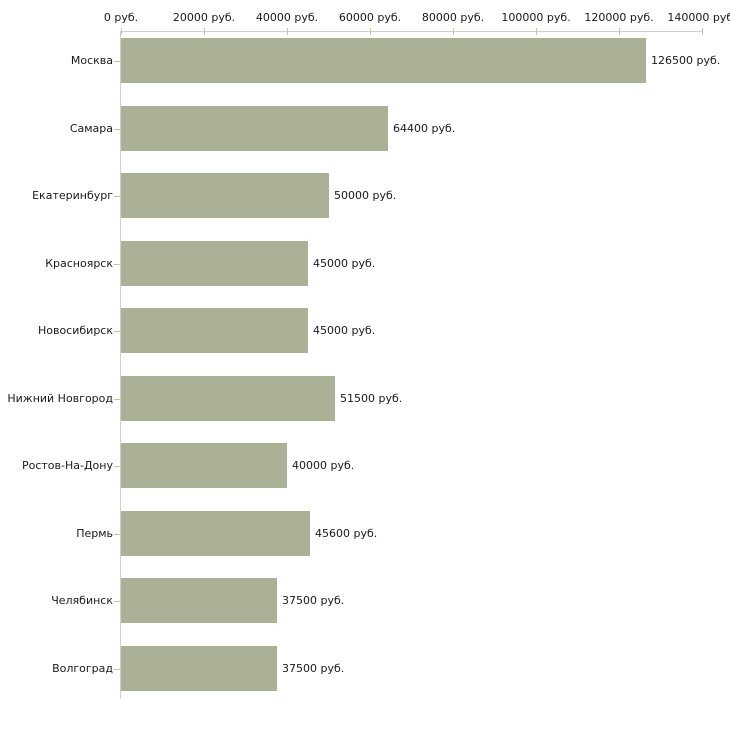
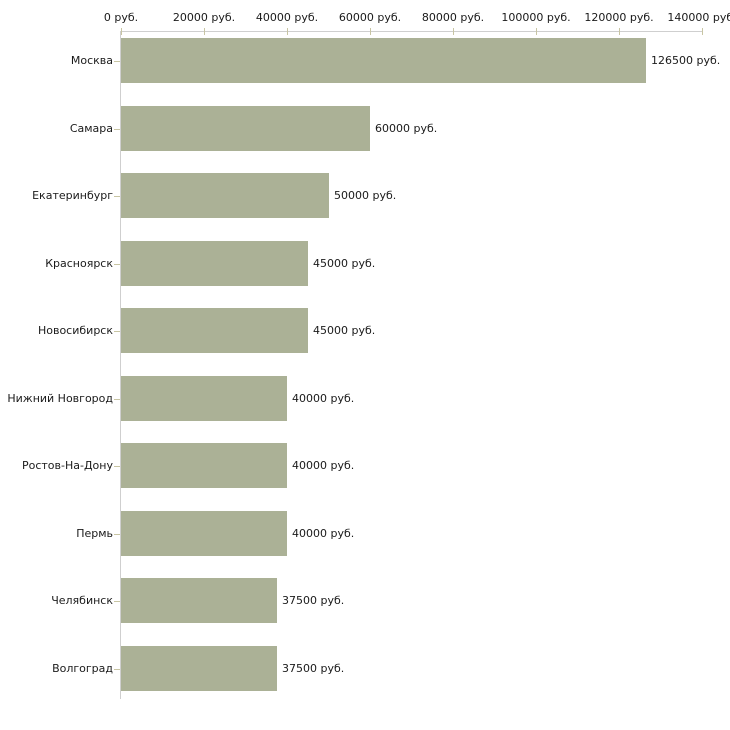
Самара: 64400 -> 60000
Нижний Новгород: 51500 -> 40000
Пермь: 45600 -> 40000
